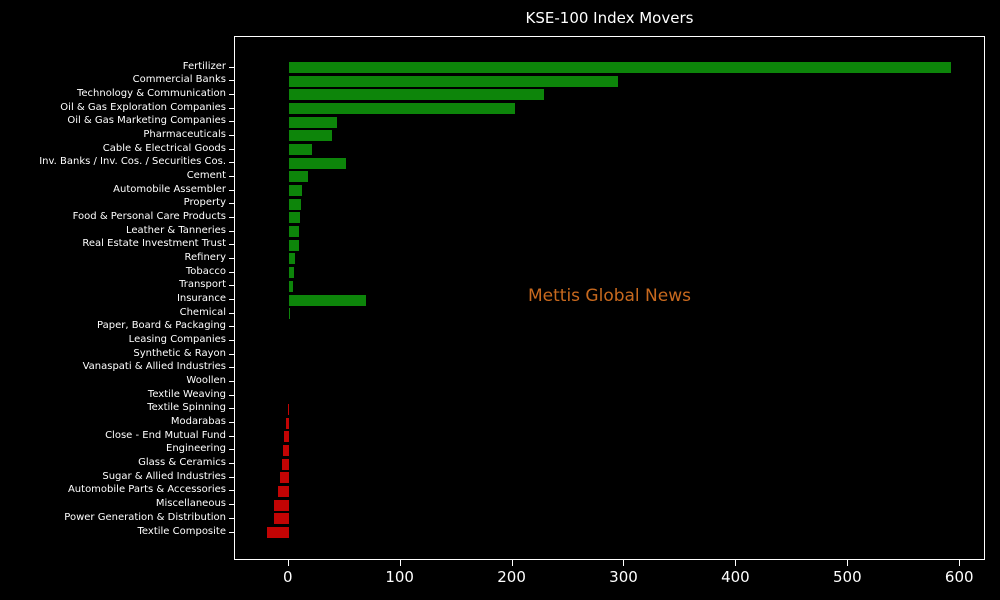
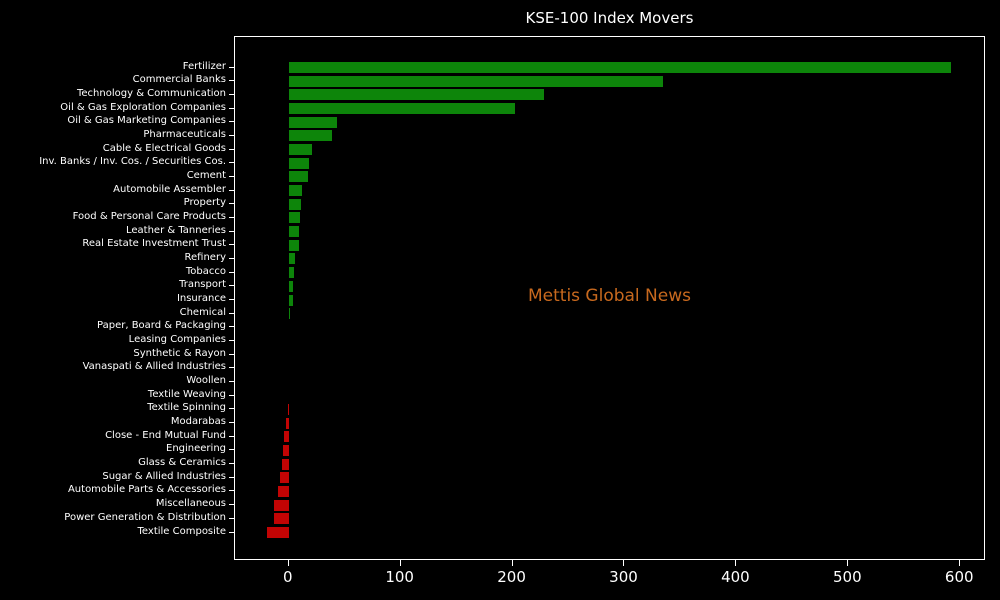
Commercial Banks: 294 -> 334
Inv. Banks / Inv. Cos. / Securities Cos.: 51 -> 18
Insurance: 69 -> 4
